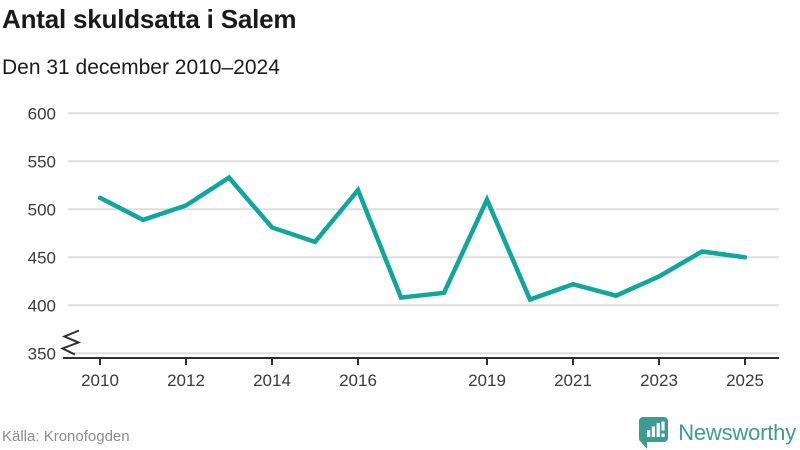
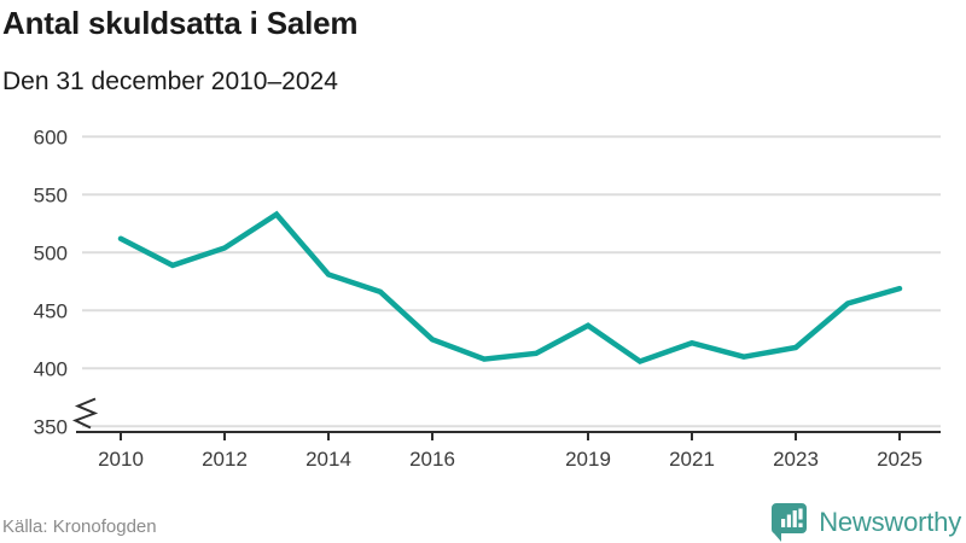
2016: 520 -> 420
2019: 510 -> 440
2023: 430 -> 420
2025: 450 -> 470
